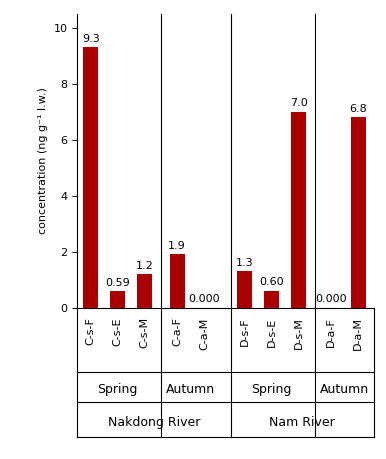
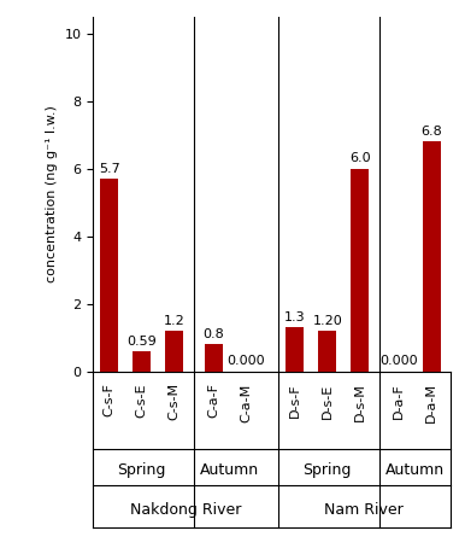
C-s-F: 9.3 -> 5.7
C-a-F: 1.9 -> 0.8
D-s-E: 0.60 -> 1.20
D-s-M: 7.0 -> 6.0
